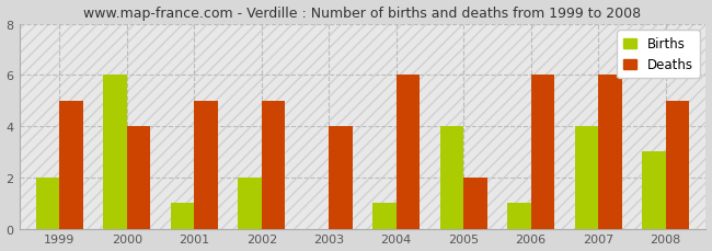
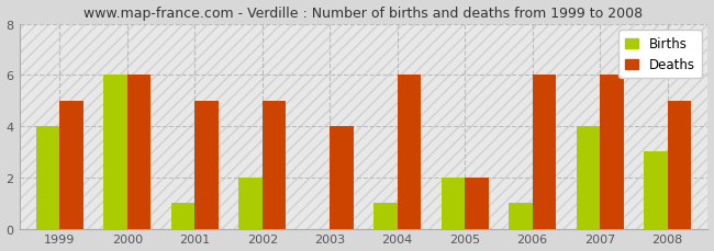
Births/1999: 2 -> 4
Deaths/2000: 4 -> 6
Births/2005: 4 -> 2
